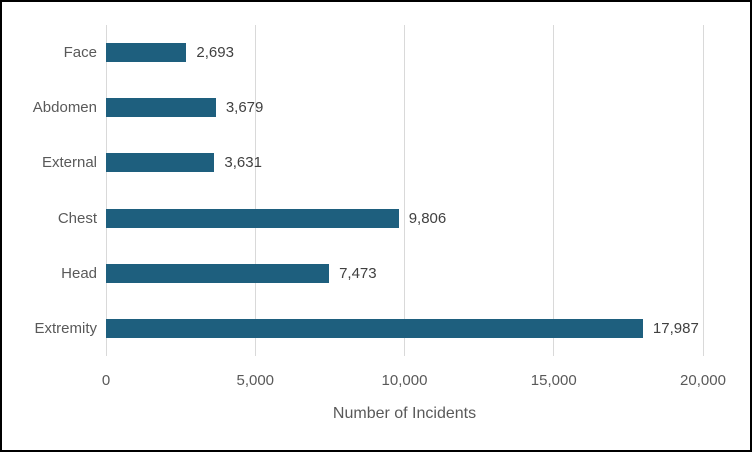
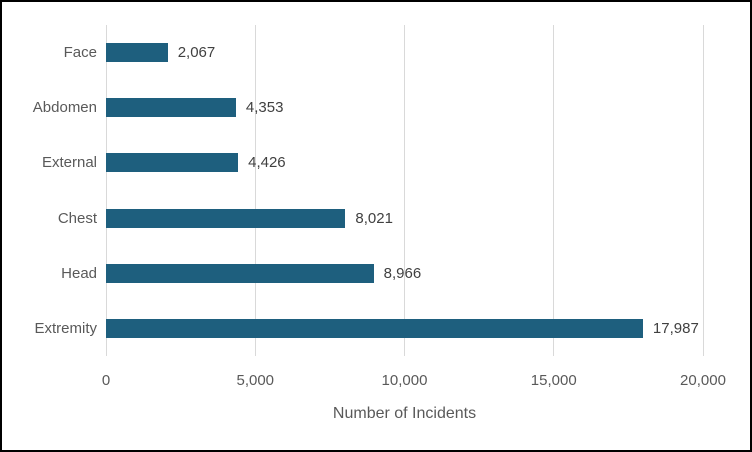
Face: 2,693 -> 2,067
Abdomen: 3,679 -> 4,353
External: 3,631 -> 4,426
Chest: 9,806 -> 8,021
Head: 7,473 -> 8,966
